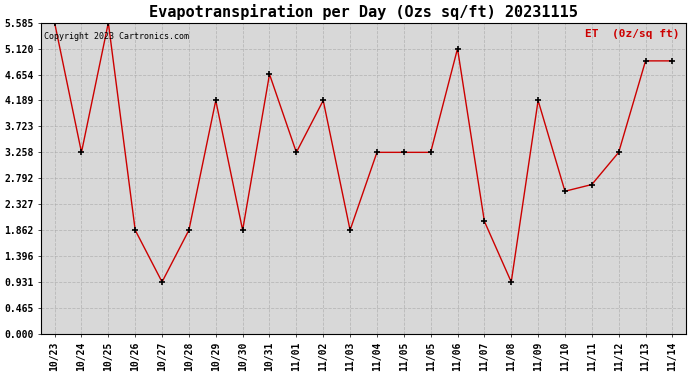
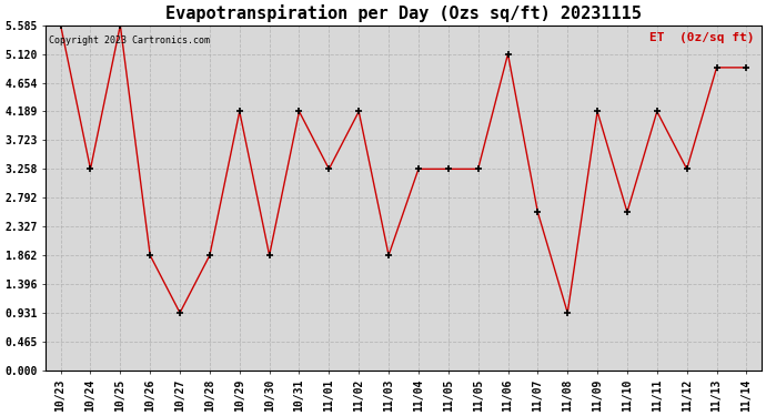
10/31: 4.66 -> 4.19
11/07: 2.02 -> 2.56
11/11: 2.68 -> 4.19
